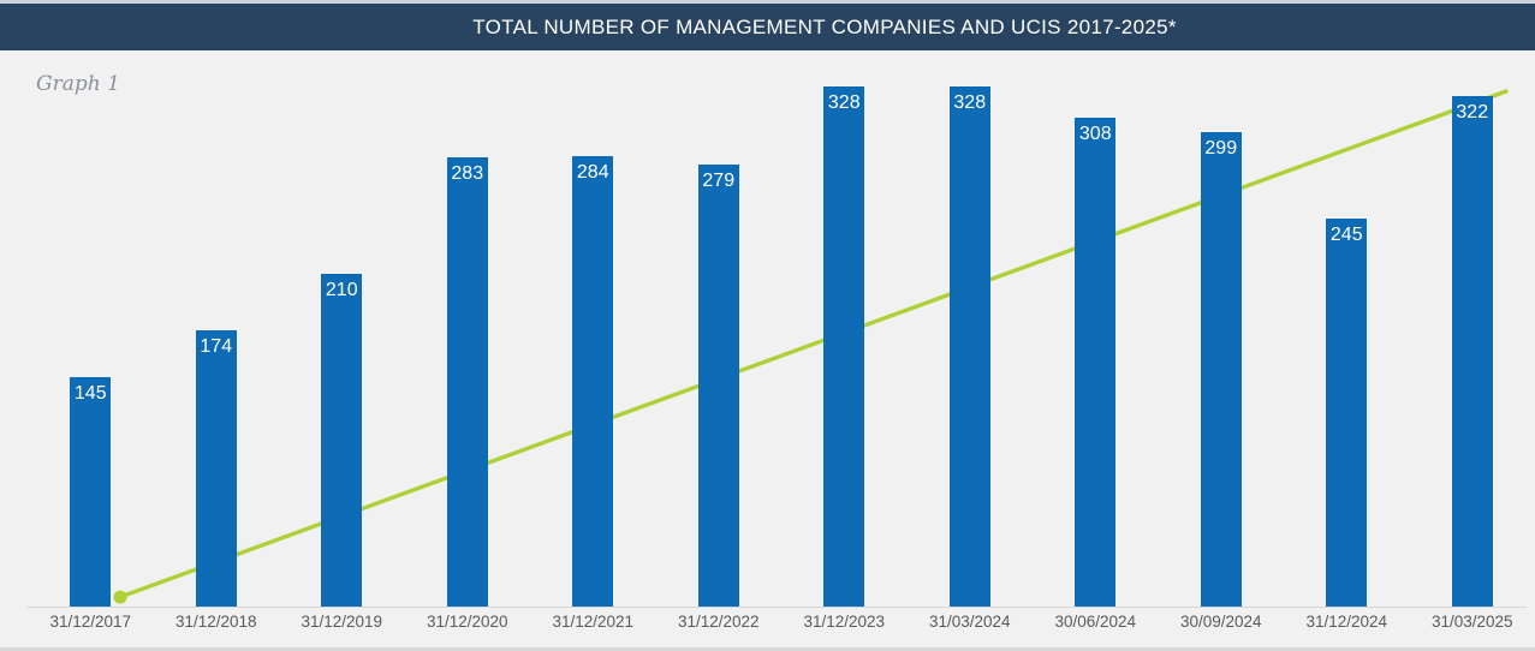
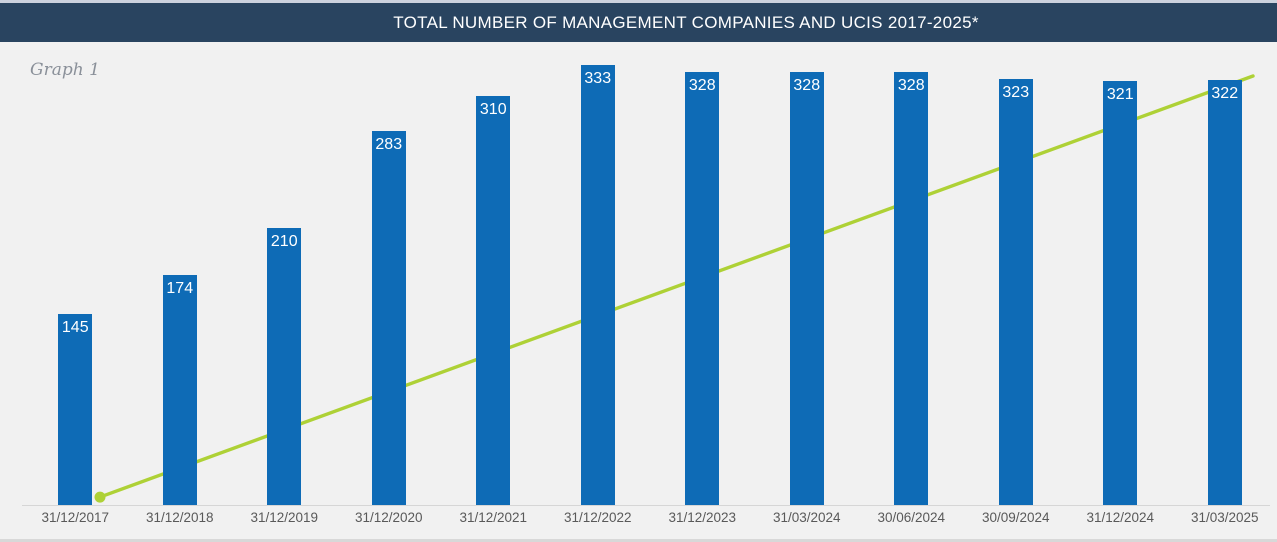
31/12/2021: 284 -> 310
31/12/2022: 279 -> 333
30/06/2024: 308 -> 328
30/09/2024: 299 -> 323
31/12/2024: 245 -> 321
